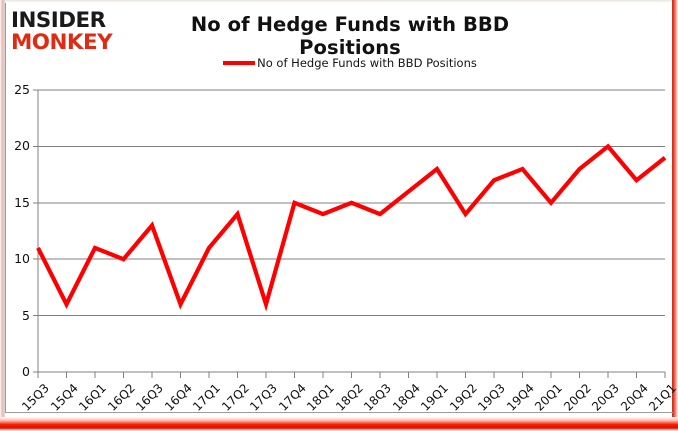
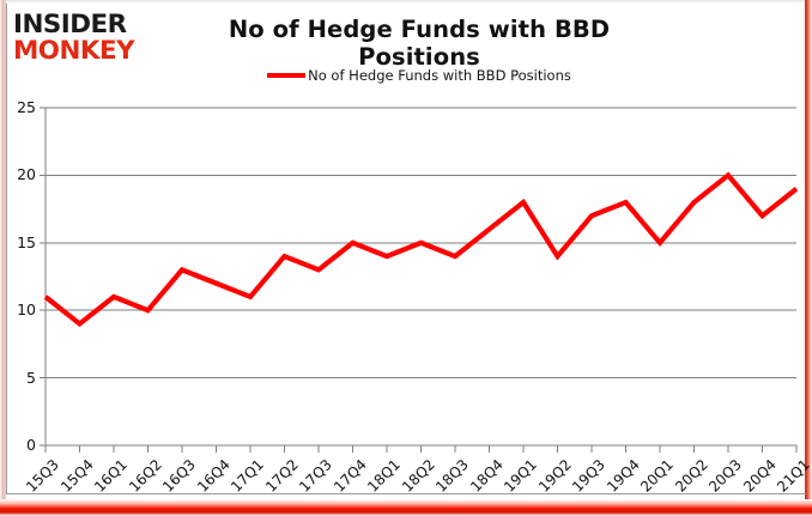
15Q4: 6 -> 9
16Q4: 6 -> 12
17Q3: 6 -> 13
